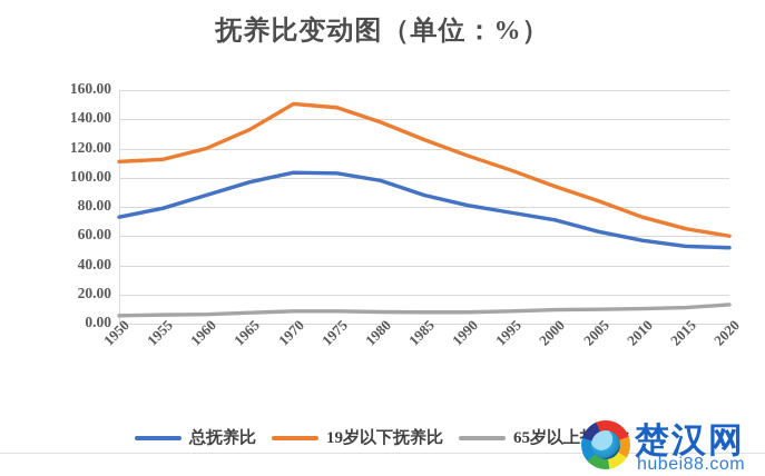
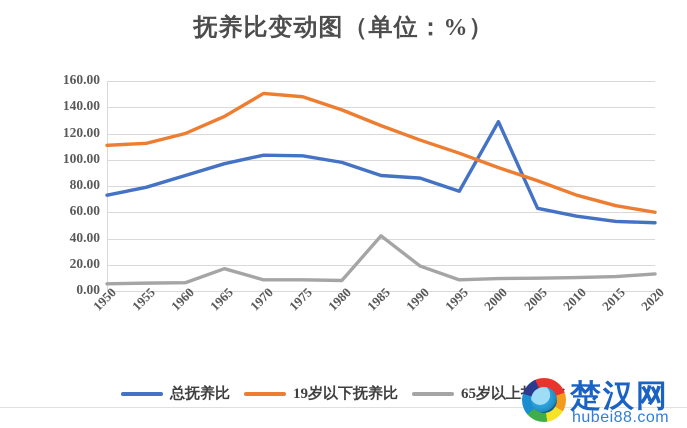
65岁以上抚养比/1965: 8 -> 17
65岁以上抚养比/1985: 8 -> 42
总抚养比/1990: 81 -> 86
65岁以上抚养比/1990: 8 -> 19
总抚养比/2000: 71 -> 129
